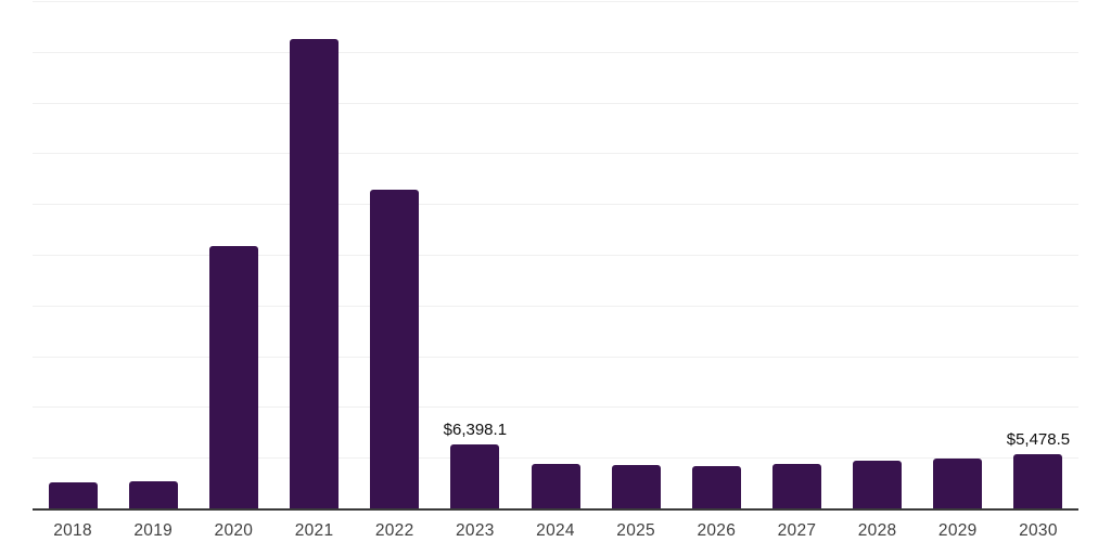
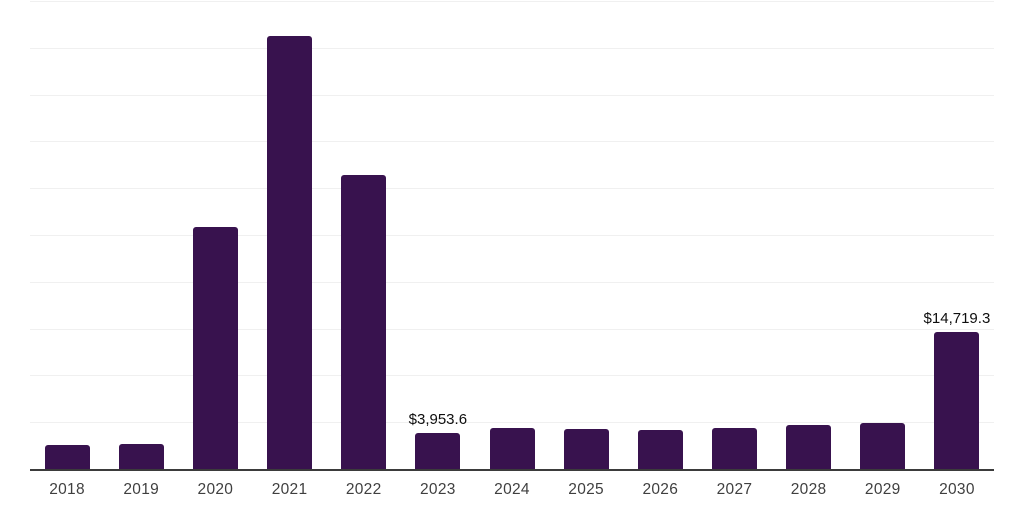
2023: $6,398.1 -> $3,953.6
2030: $5,478.5 -> $14,719.3
